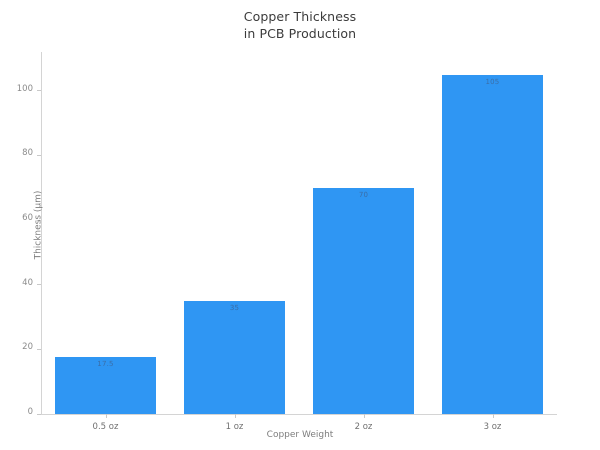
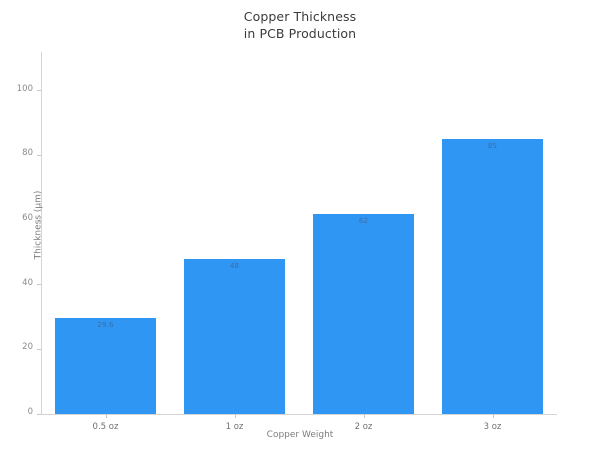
0.5 oz: 17.5 -> 29.6
1 oz: 35 -> 48
2 oz: 70 -> 62
3 oz: 105 -> 85
